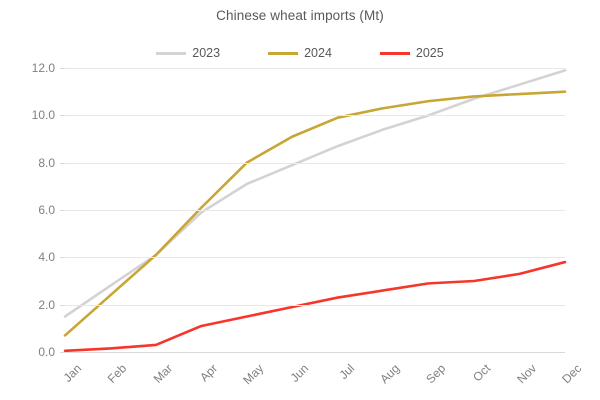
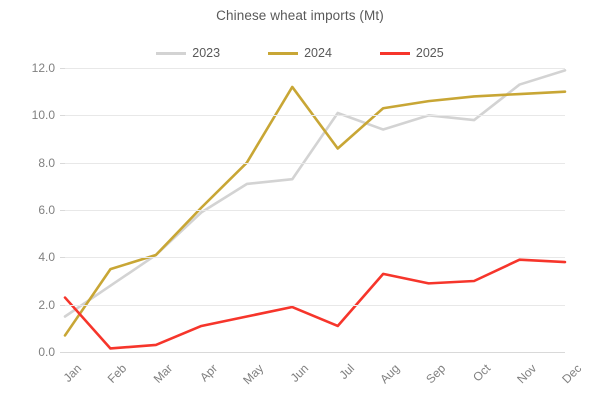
2025/Jan: 0.1 -> 2.3
2024/Feb: 2.4 -> 3.5
2023/Jun: 7.9 -> 7.3
2024/Jun: 9.1 -> 11.2
2023/Jul: 8.7 -> 10.1
2024/Jul: 9.9 -> 8.6
2025/Jul: 2.3 -> 1.1
2025/Aug: 2.6 -> 3.3
2023/Oct: 10.7 -> 9.8
2025/Nov: 3.3 -> 3.9
